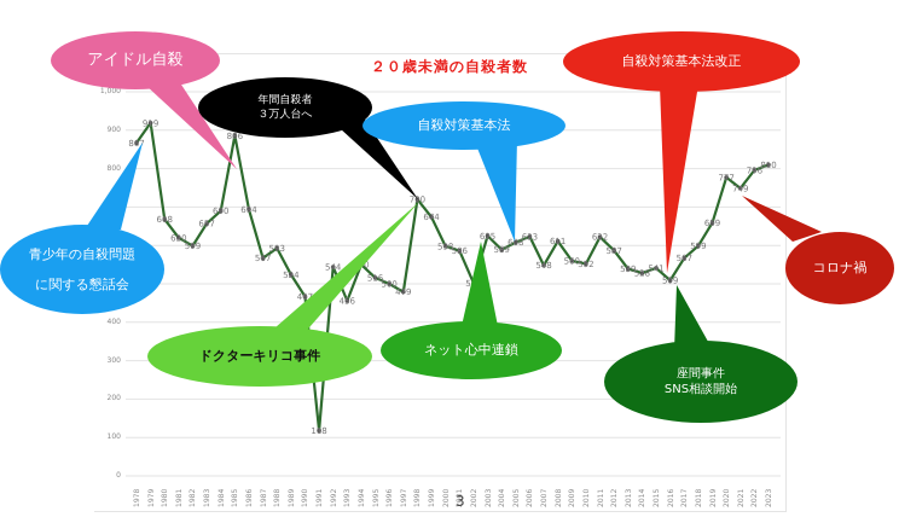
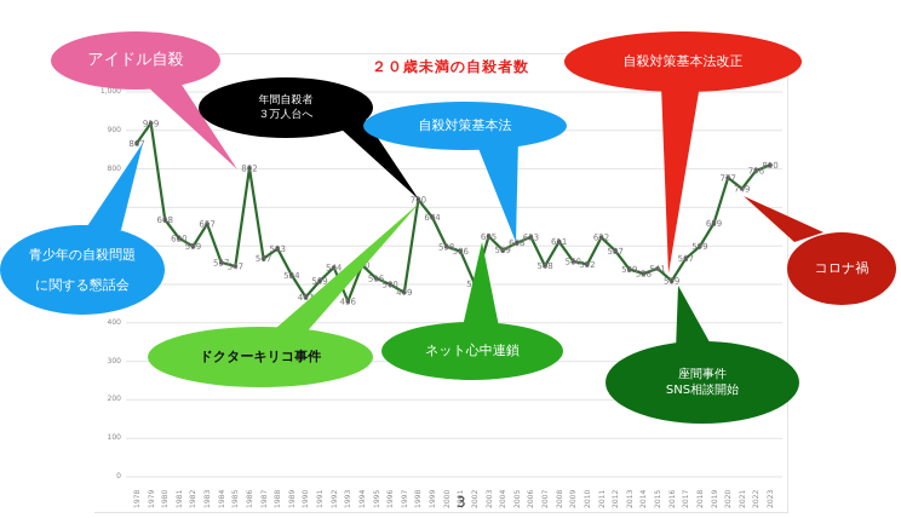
1984: 690 -> 557
1985: 886 -> 547
1986: 694 -> 802
1991: 118 -> 509
